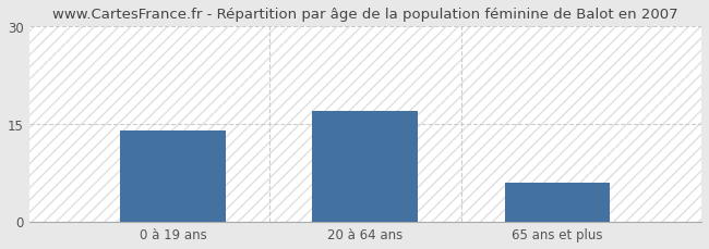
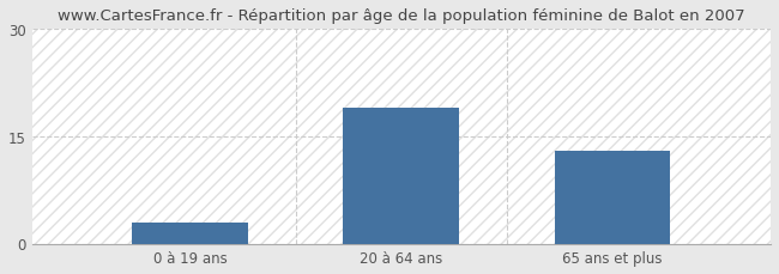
0 à 19 ans: 14 -> 3
20 à 64 ans: 17 -> 19
65 ans et plus: 6 -> 13
